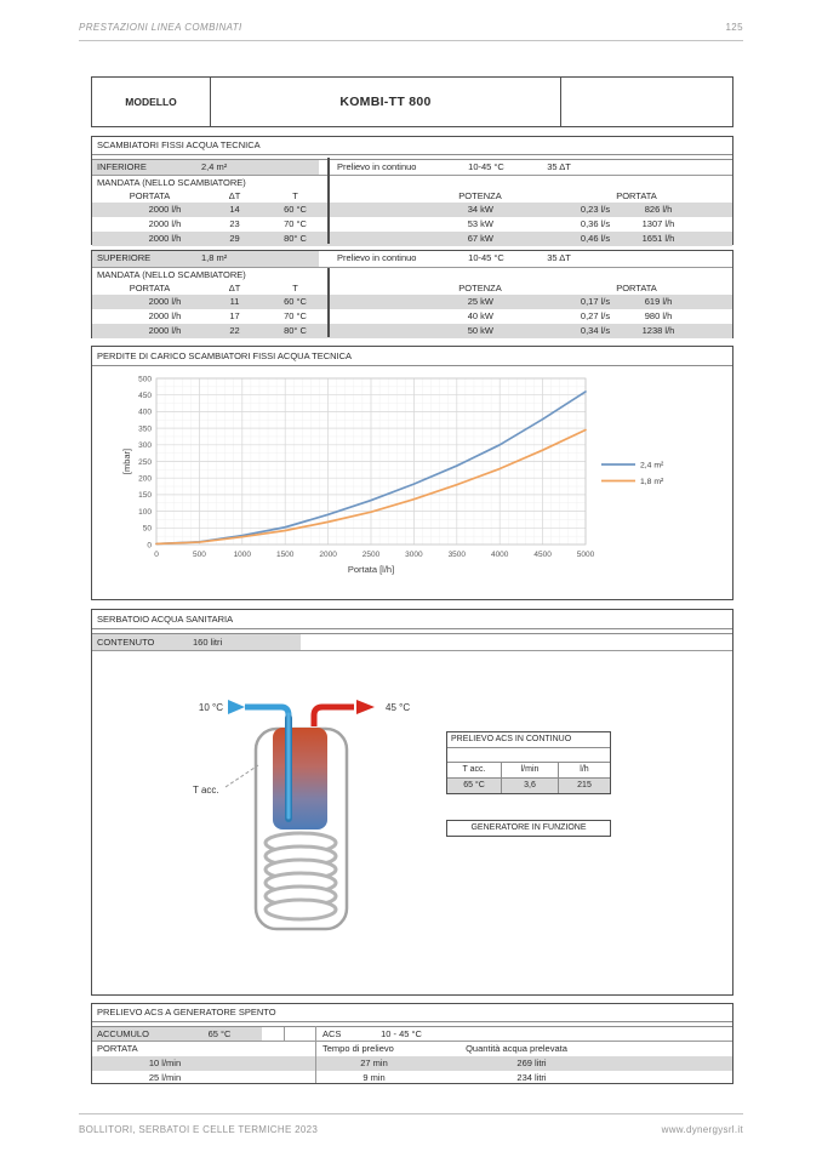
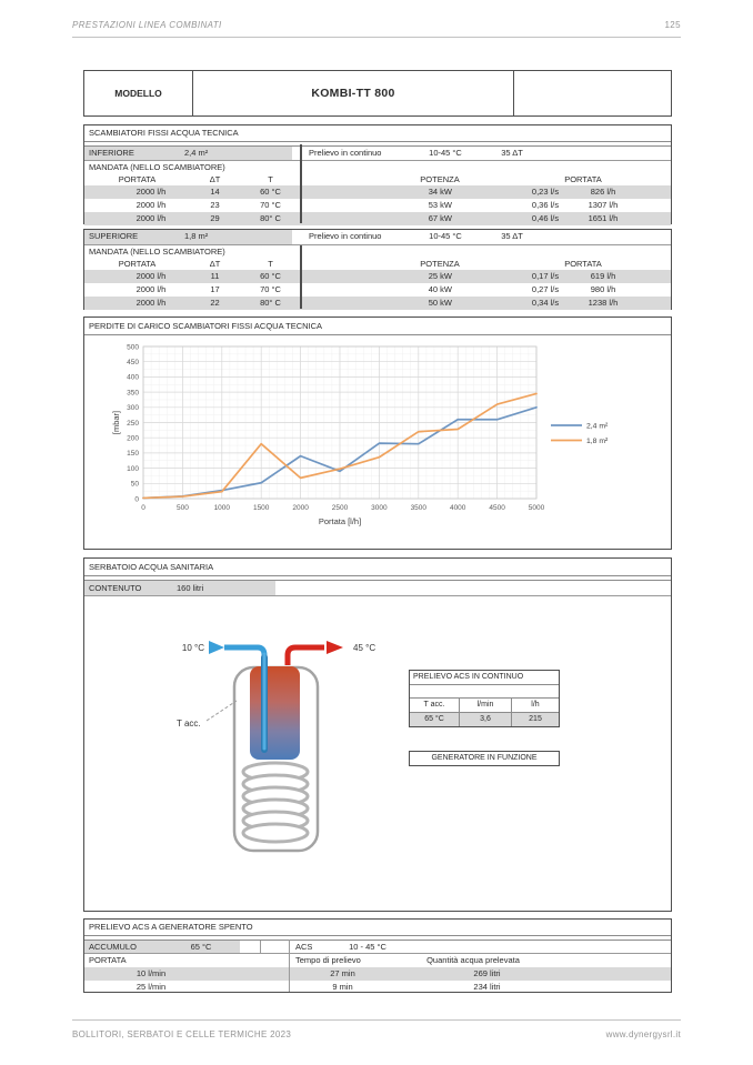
1,8 m²/1500: 40 -> 180
2,4 m²/2000: 90 -> 140
2,4 m²/2500: 130 -> 90
2,4 m²/3500: 240 -> 180
1,8 m²/3500: 180 -> 220
2,4 m²/4000: 300 -> 260
2,4 m²/4500: 380 -> 260
1,8 m²/4500: 280 -> 310
2,4 m²/5000: 460 -> 300
